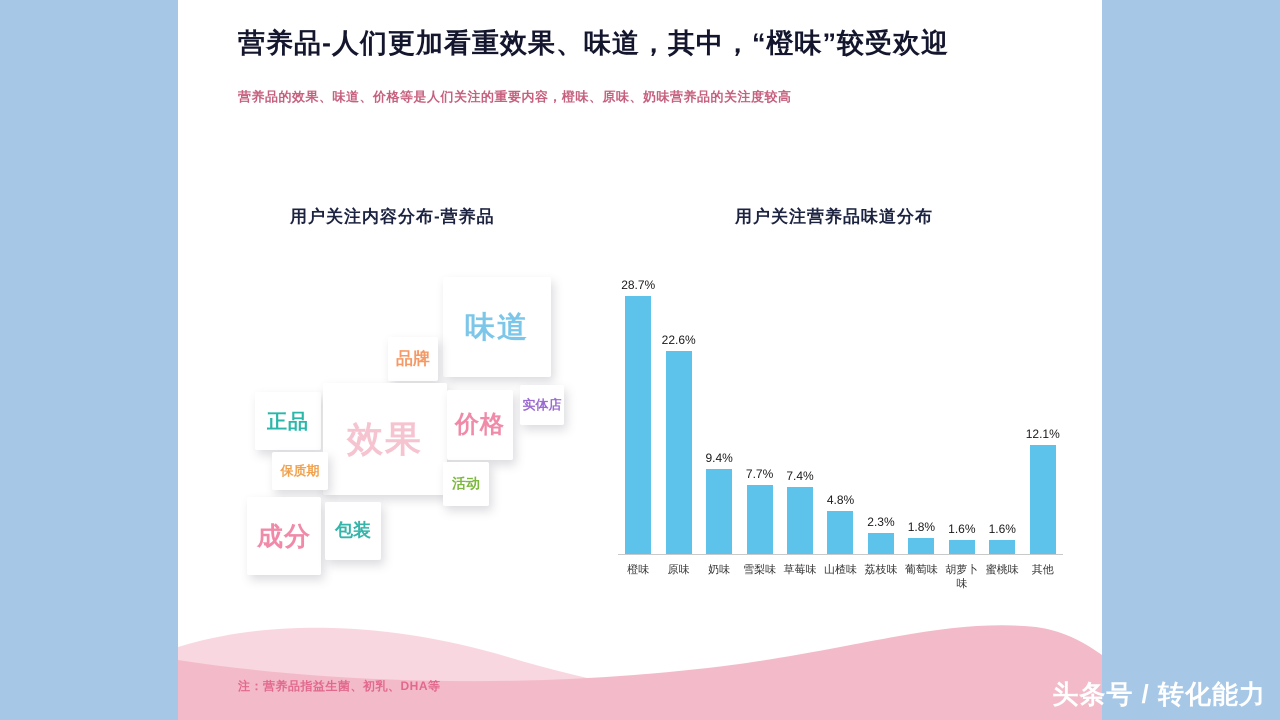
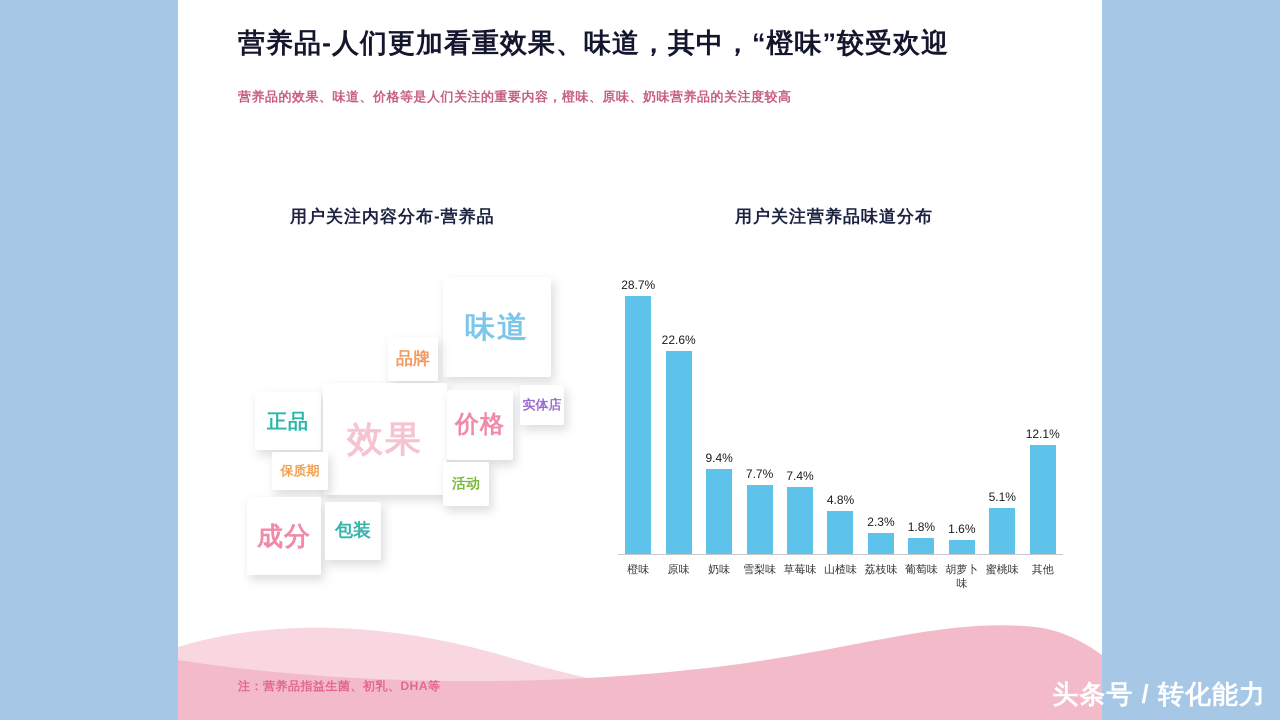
蜜桃味: 1.6% -> 5.1%
